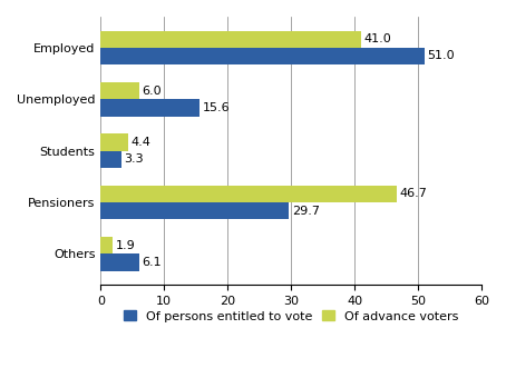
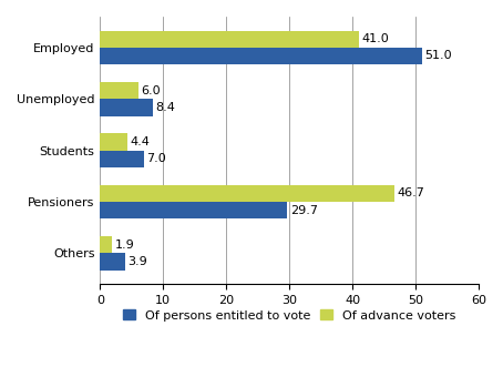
Of persons entitled to vote/Unemployed: 15.6 -> 8.4
Of persons entitled to vote/Students: 3.3 -> 7.0
Of persons entitled to vote/Others: 6.1 -> 3.9
